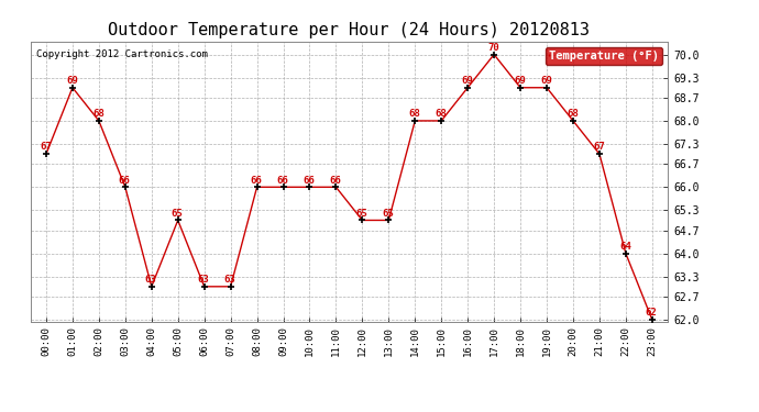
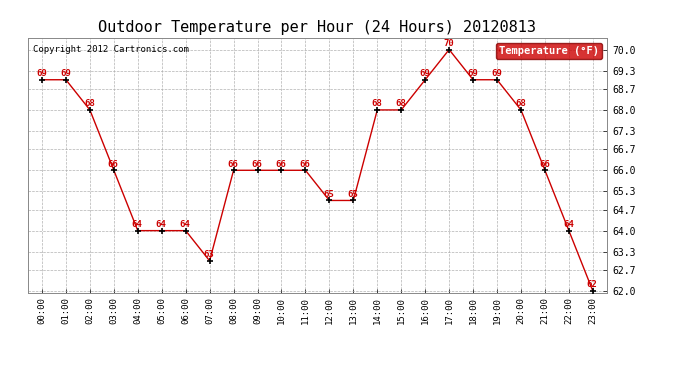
00:00: 67 -> 69
04:00: 63 -> 64
05:00: 65 -> 64
06:00: 63 -> 64
21:00: 67 -> 66
